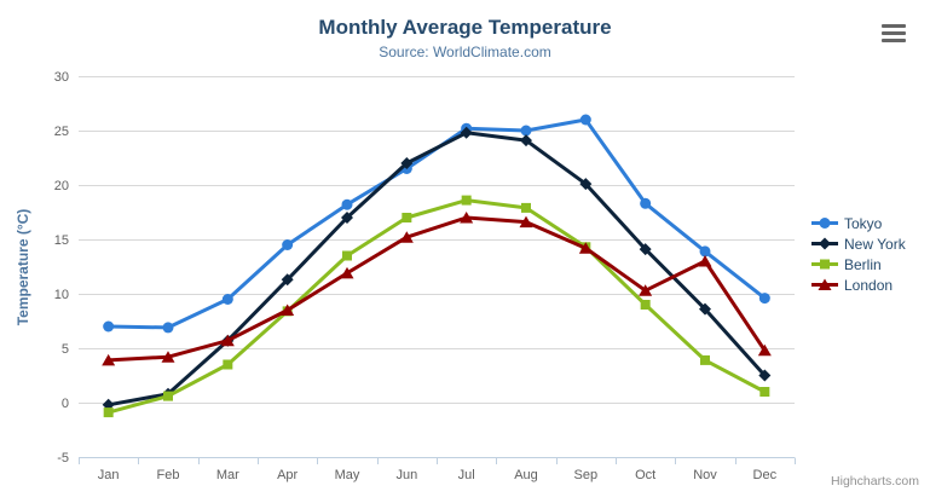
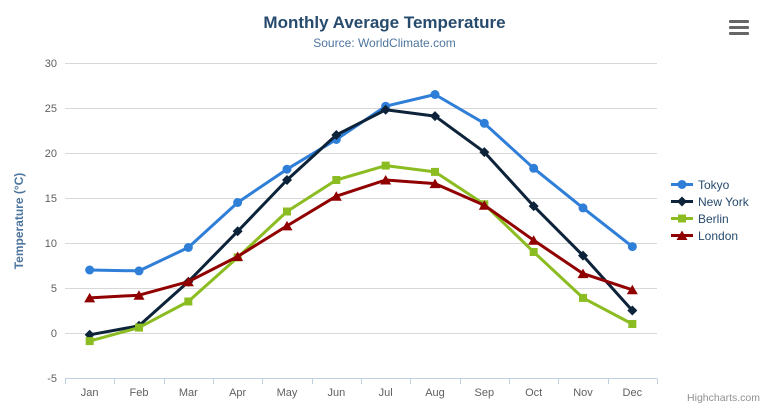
Tokyo/Aug: 25 -> 26
Tokyo/Sep: 26 -> 23
London/Nov: 13 -> 7
